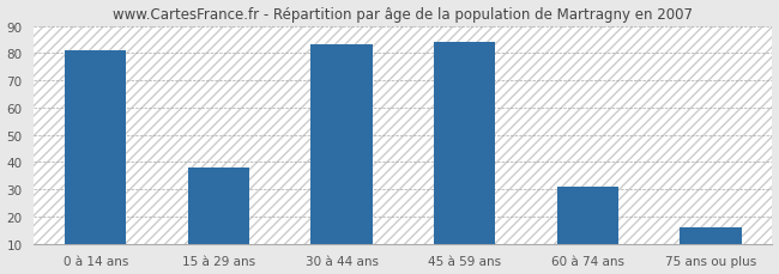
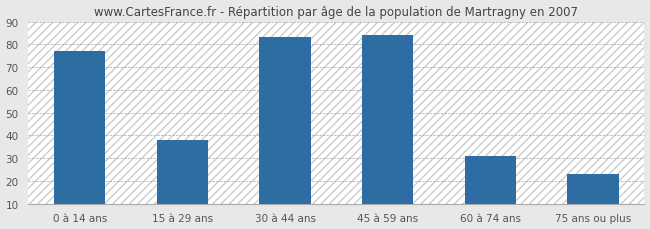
0 à 14 ans: 81 -> 77
75 ans ou plus: 16 -> 23
